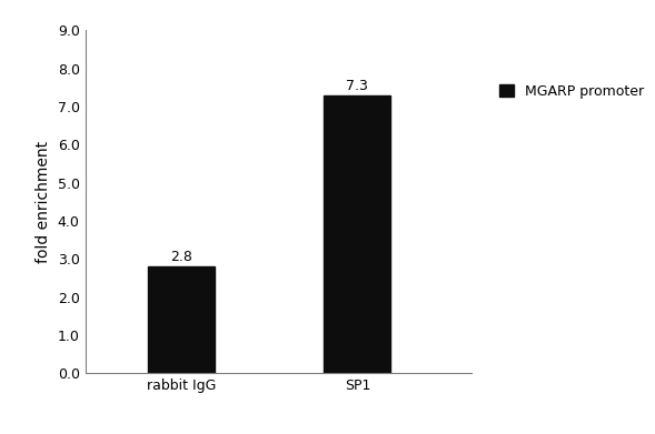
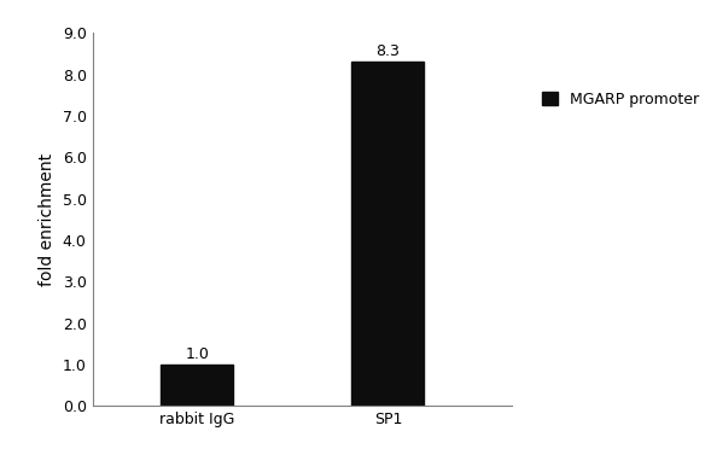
rabbit IgG: 2.8 -> 1.0
SP1: 7.3 -> 8.3
